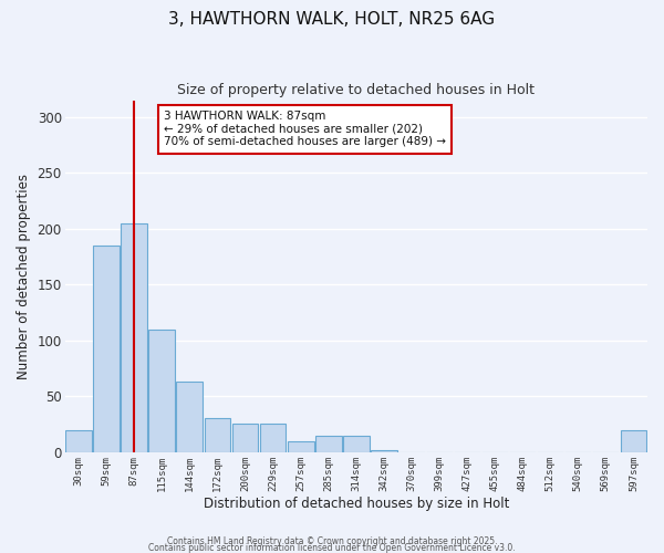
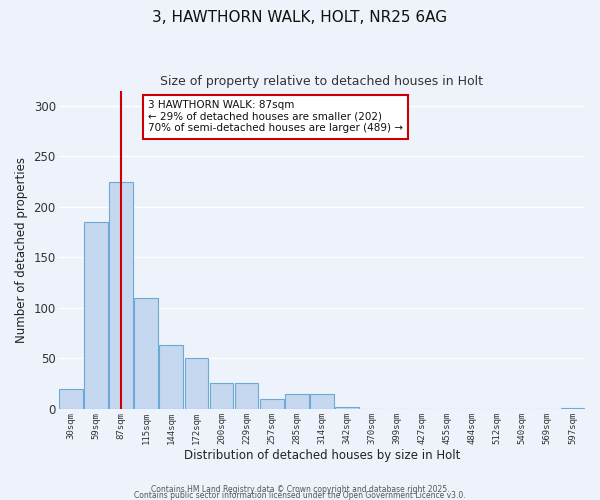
87sqm: 205 -> 225
172sqm: 31 -> 50
597sqm: 20 -> 1
